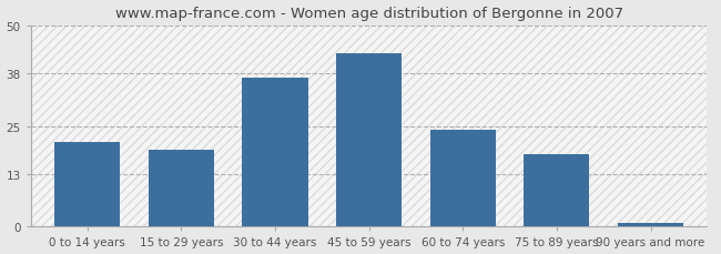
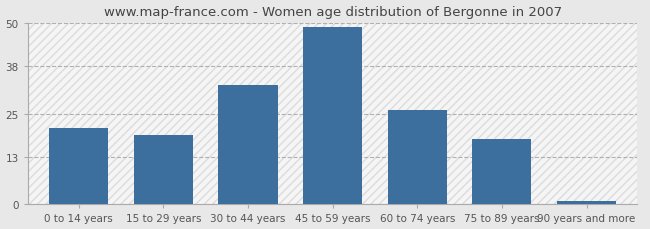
30 to 44 years: 37 -> 33
45 to 59 years: 43 -> 49
60 to 74 years: 24 -> 26
